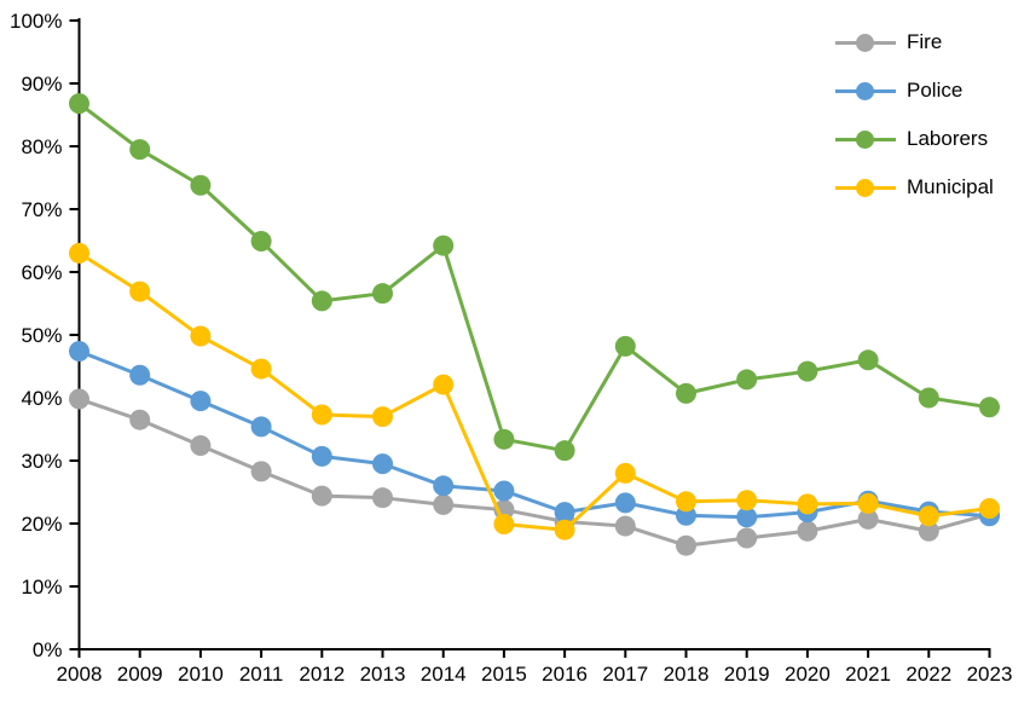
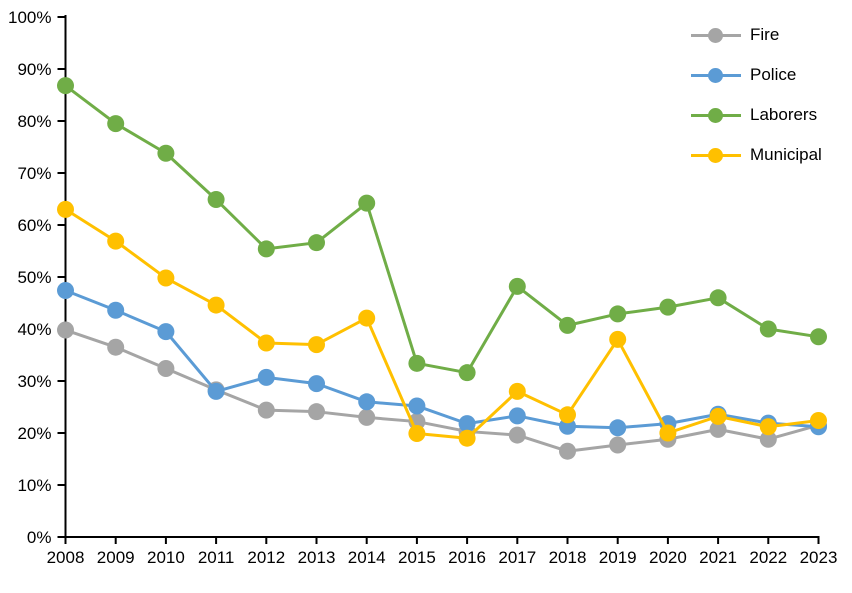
Police/2011: 35% -> 28%
Municipal/2019: 24% -> 38%
Municipal/2020: 23% -> 20%
